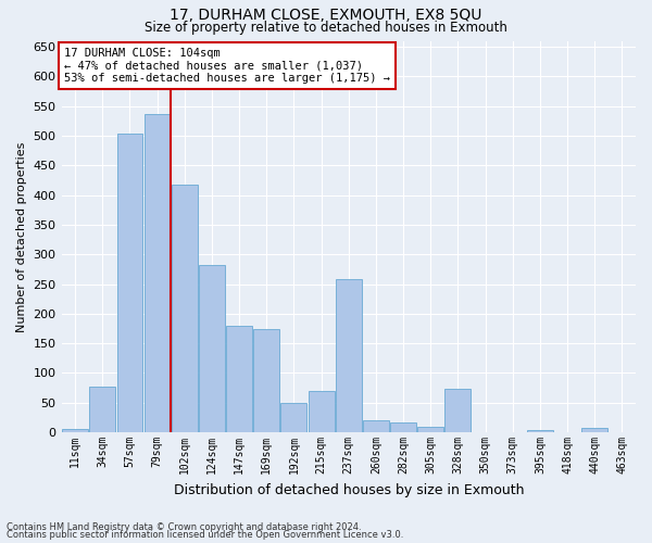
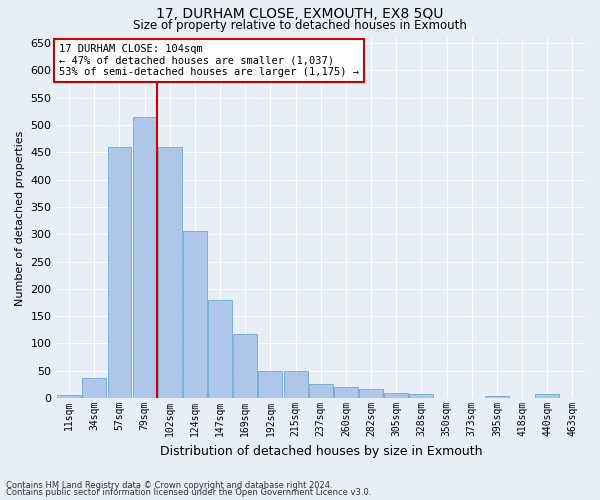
34sqm: 78 -> 37
57sqm: 504 -> 459
79sqm: 536 -> 515
102sqm: 418 -> 459
124sqm: 282 -> 305
169sqm: 174 -> 117
215sqm: 70 -> 50
237sqm: 258 -> 26
328sqm: 74 -> 7
